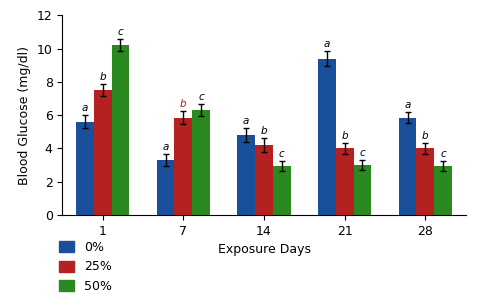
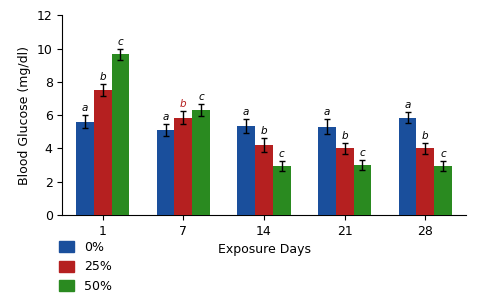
50%/1: 10.2 -> 9.7
0%/7: 3.3 -> 5.1
0%/14: 4.8 -> 5.3
0%/21: 9.4 -> 5.3
